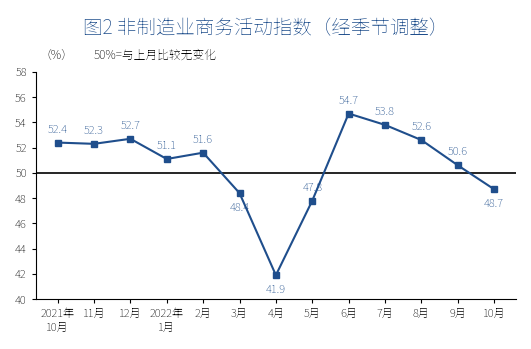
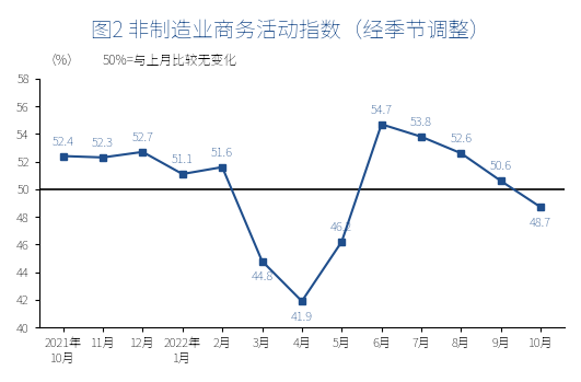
3月: 48.4 -> 44.8
5月: 47.8 -> 46.2
